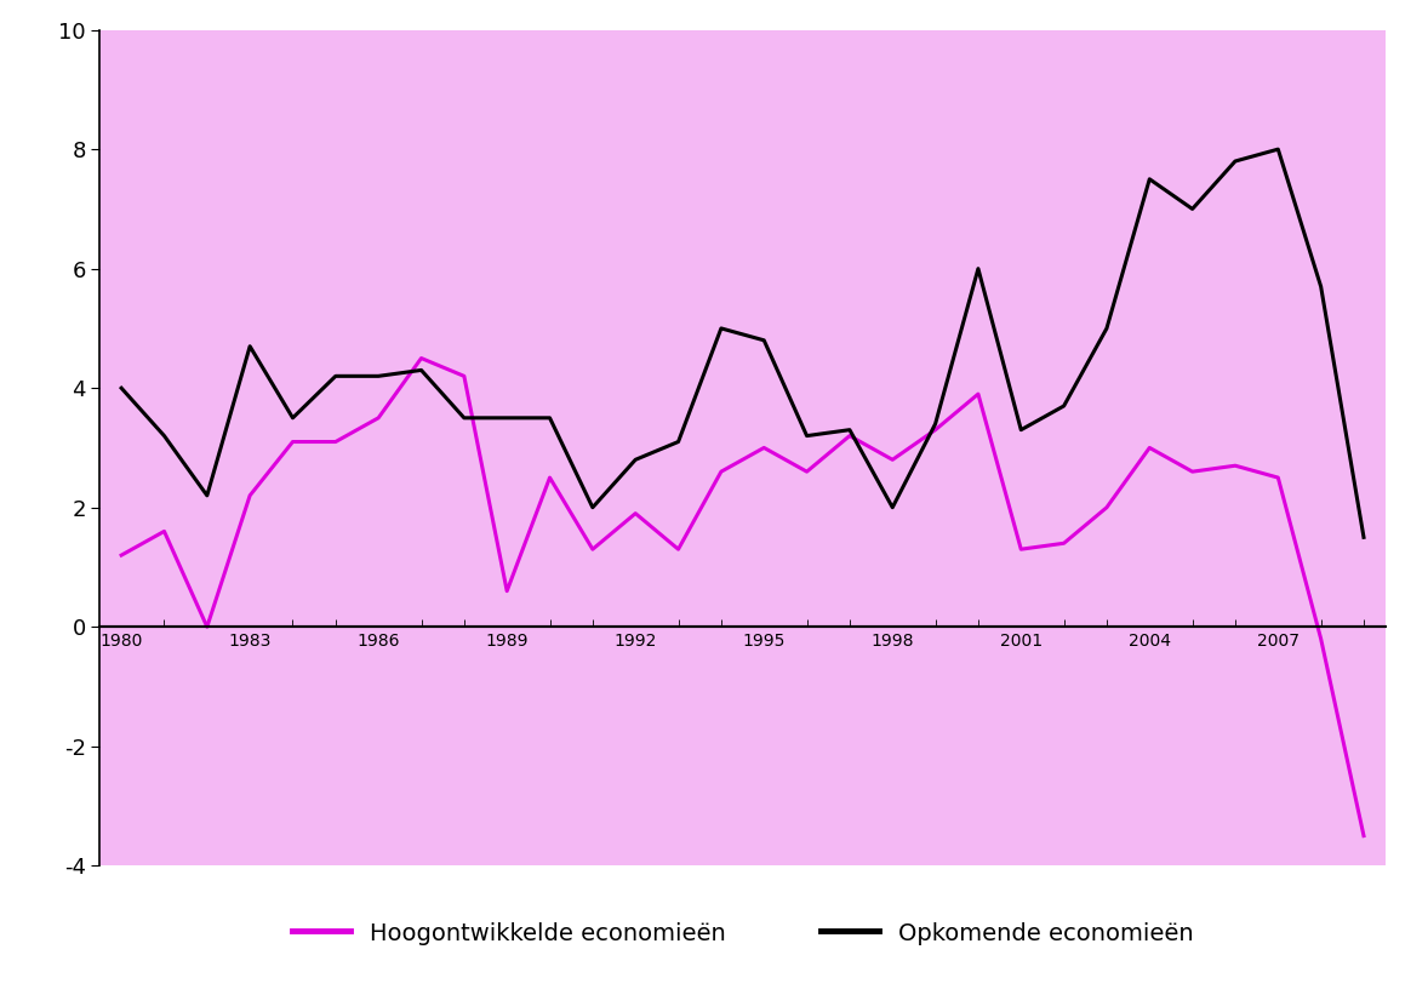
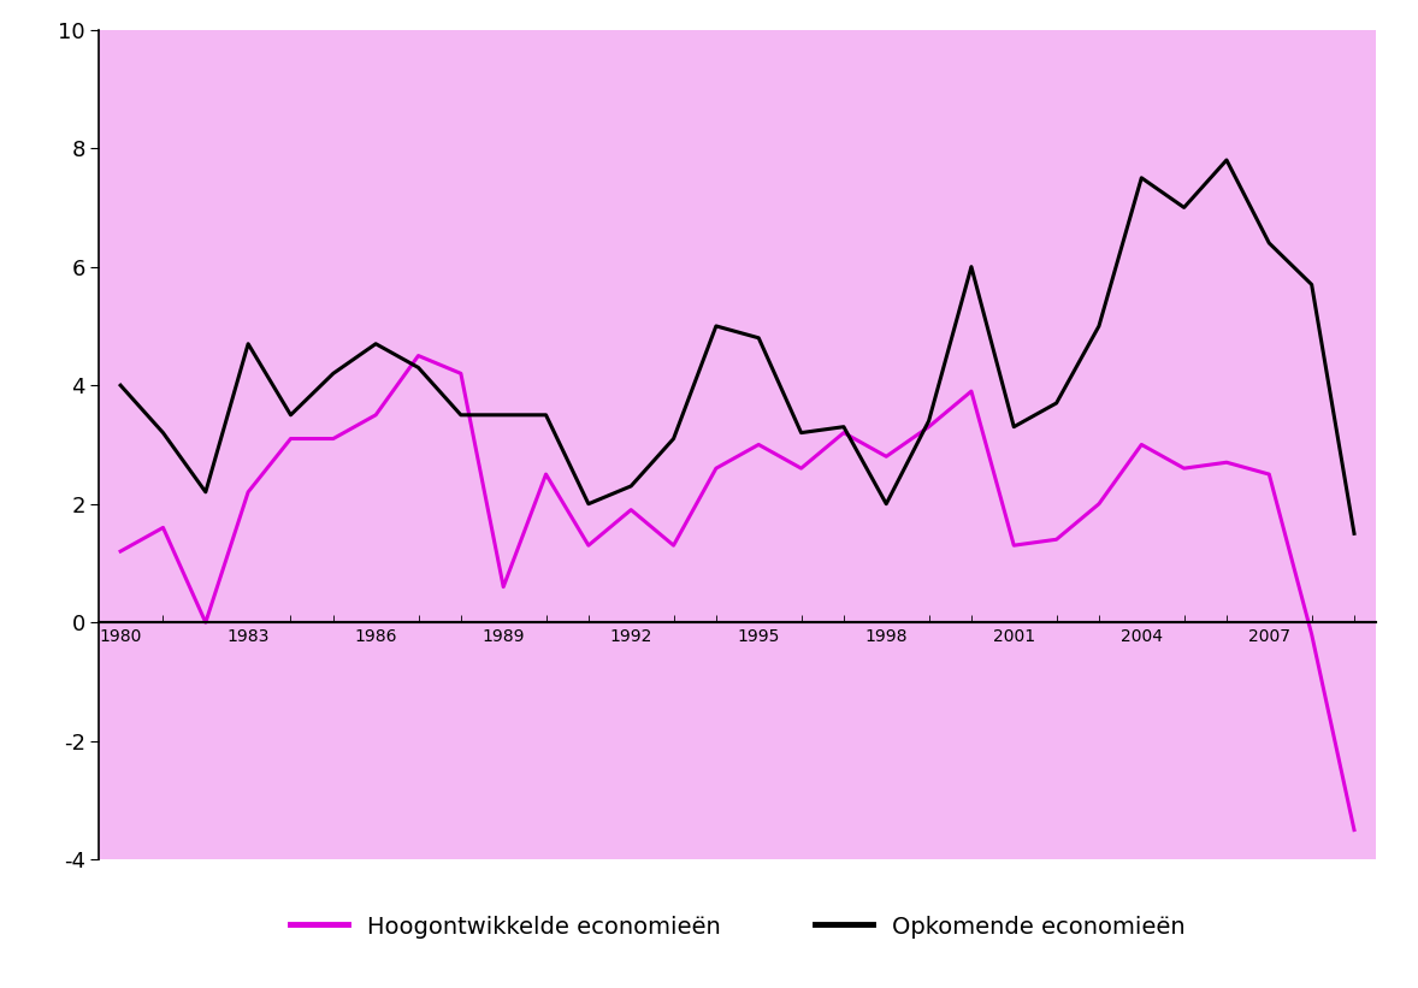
Opkomende economieën/1986: 4.2 -> 4.7
Opkomende economieën/1992: 2.8 -> 2.3
Opkomende economieën/2007: 8.0 -> 6.4
